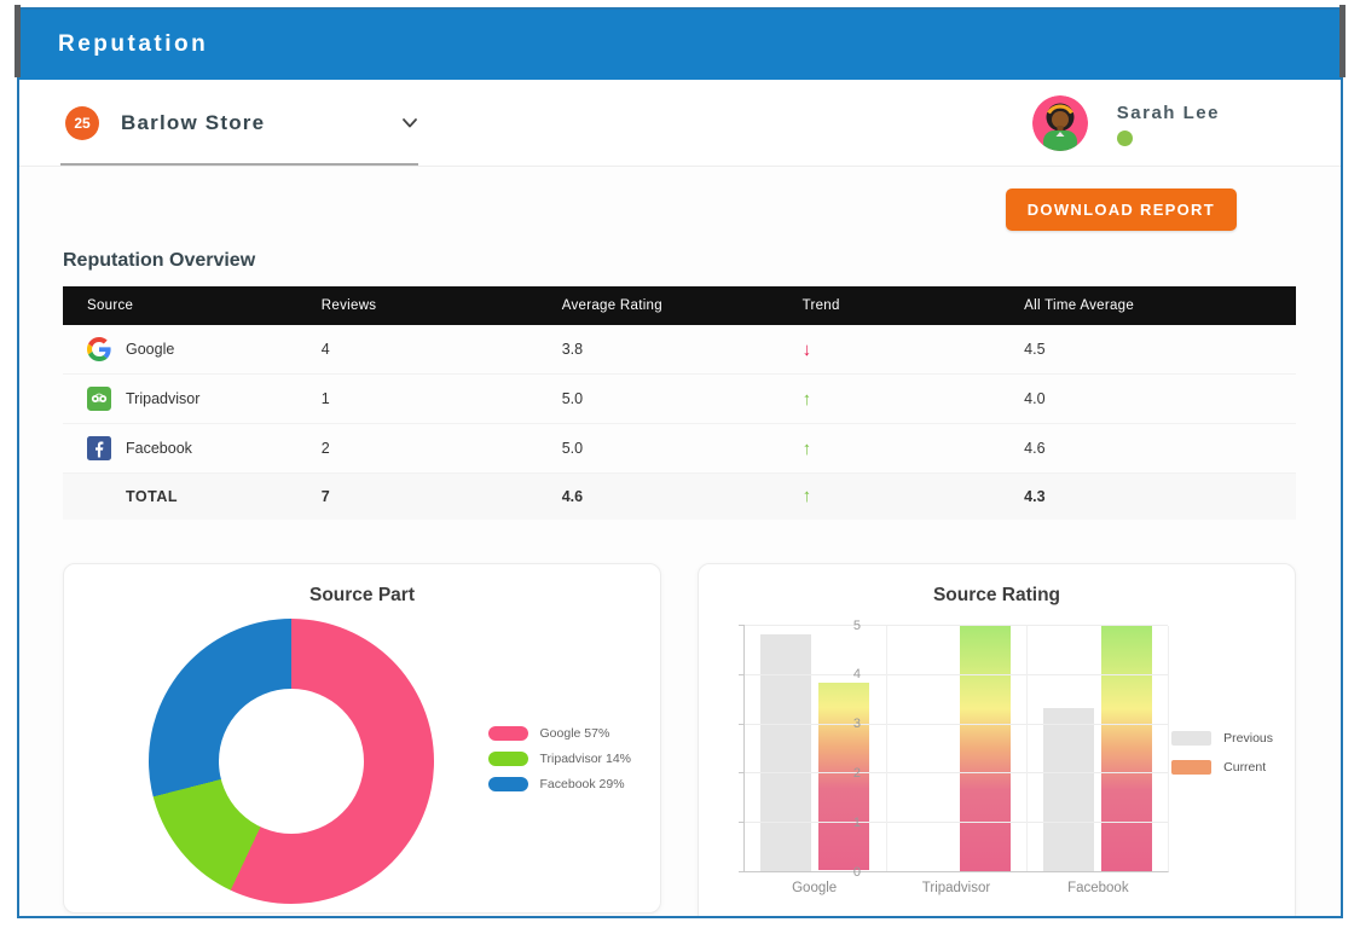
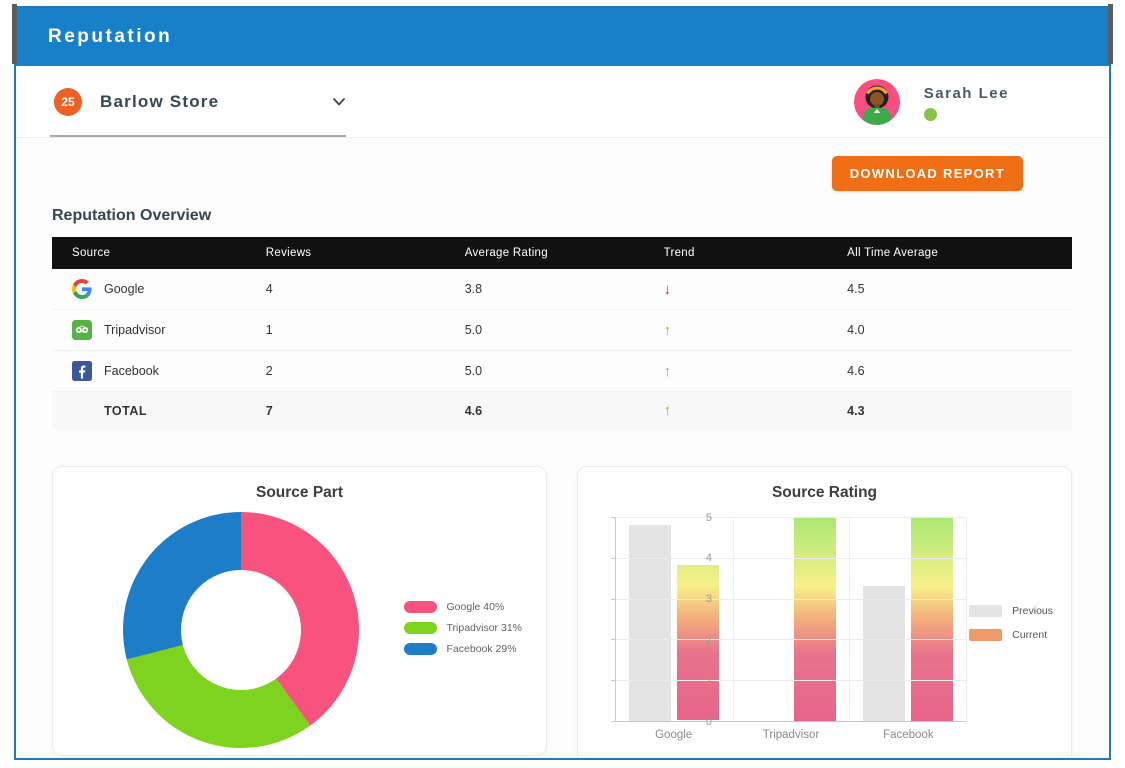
Source Part/Google: 57% -> 40%
Source Part/Tripadvisor: 14% -> 31%
